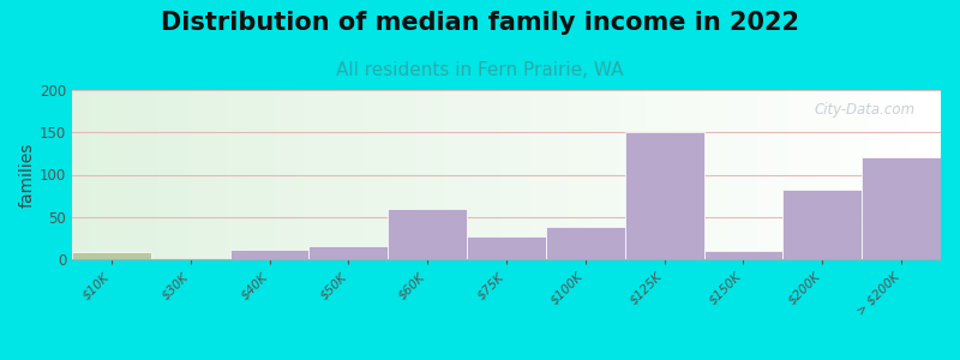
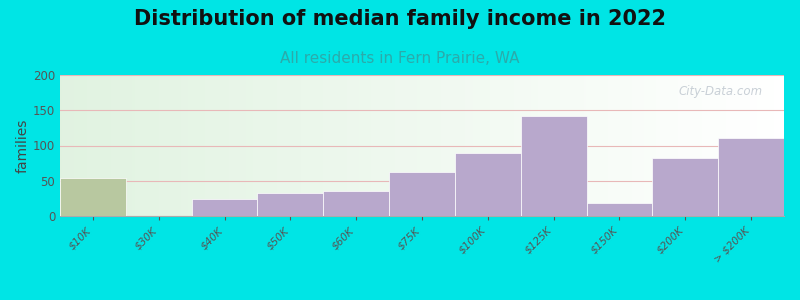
$10K: 8 -> 54
$40K: 11 -> 24
$50K: 15 -> 32
$60K: 60 -> 36
$75K: 27 -> 62
$100K: 38 -> 90
$125K: 150 -> 142
$150K: 10 -> 18
> $200K: 120 -> 110
